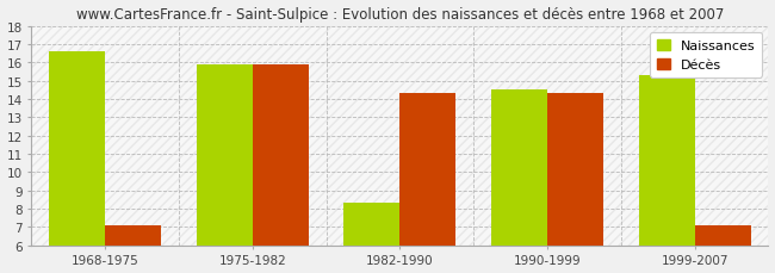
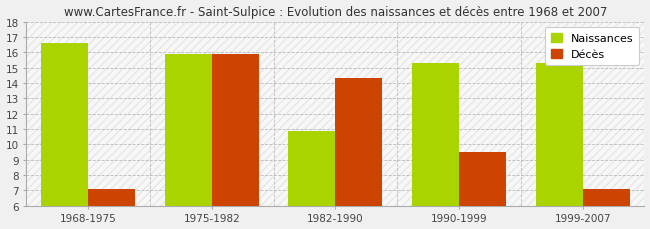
Naissances/1982-1990: 8.3 -> 10.9
Naissances/1990-1999: 14.5 -> 15.3
Décès/1990-1999: 14.3 -> 9.5
